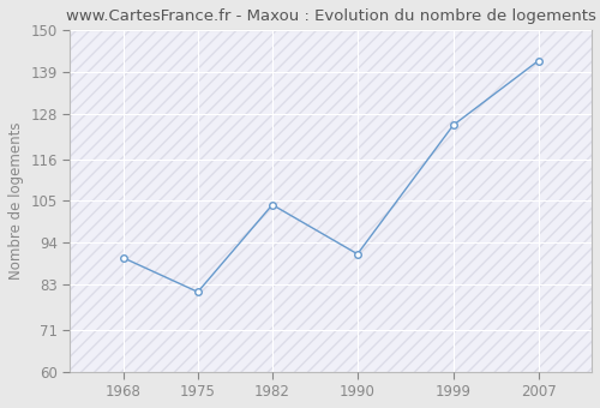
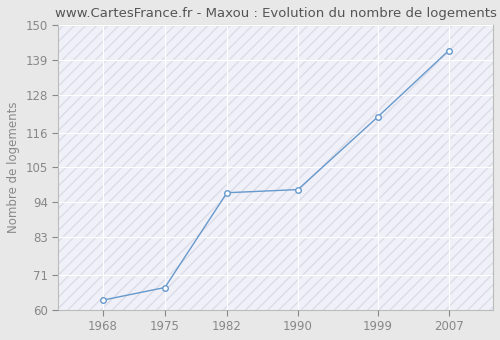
1968: 90 -> 63
1975: 81 -> 67
1982: 104 -> 97
1990: 91 -> 98
1999: 125 -> 121
